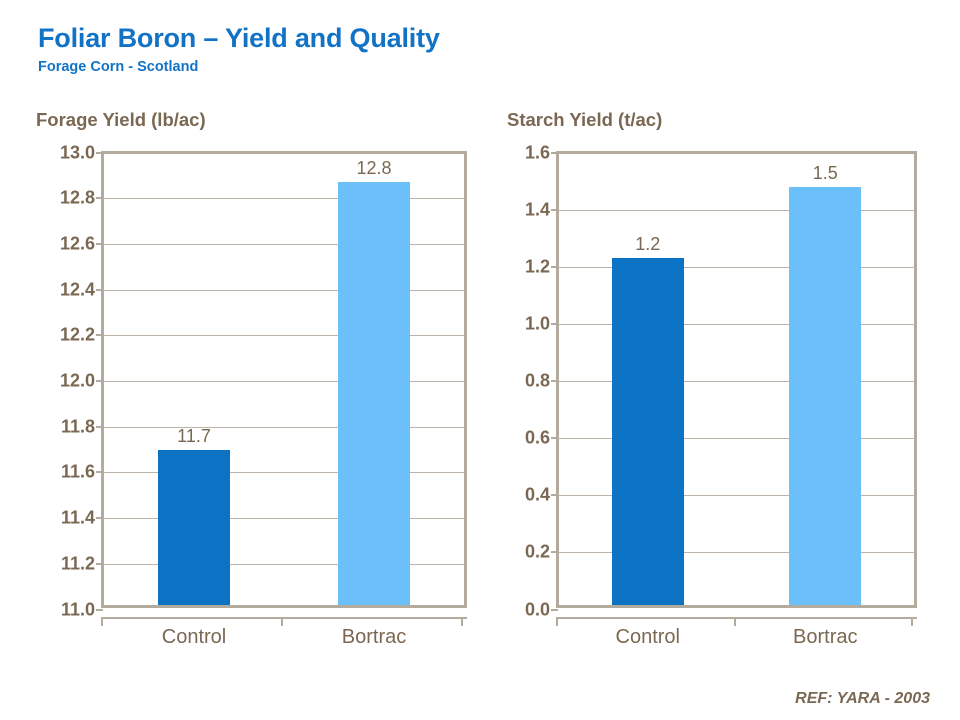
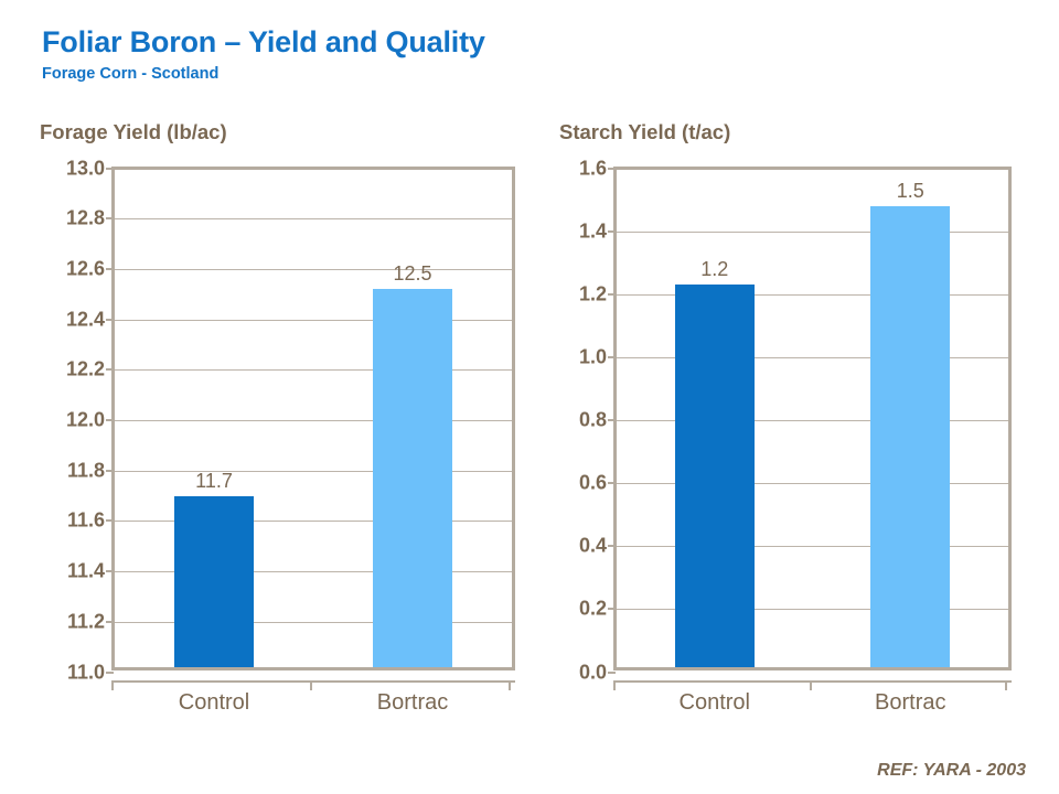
Forage Yield (lb/ac)/Bortrac: 12.8 -> 12.5
